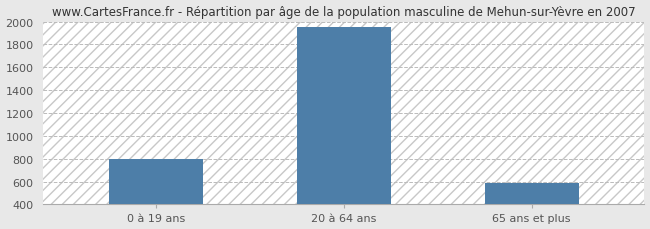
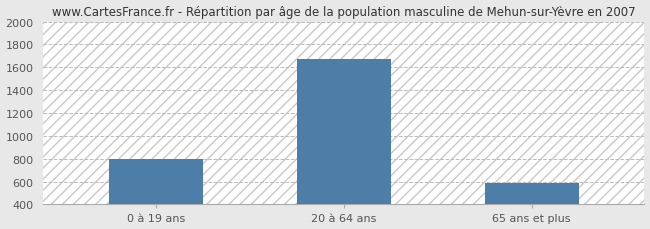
20 à 64 ans: 1950 -> 1670
